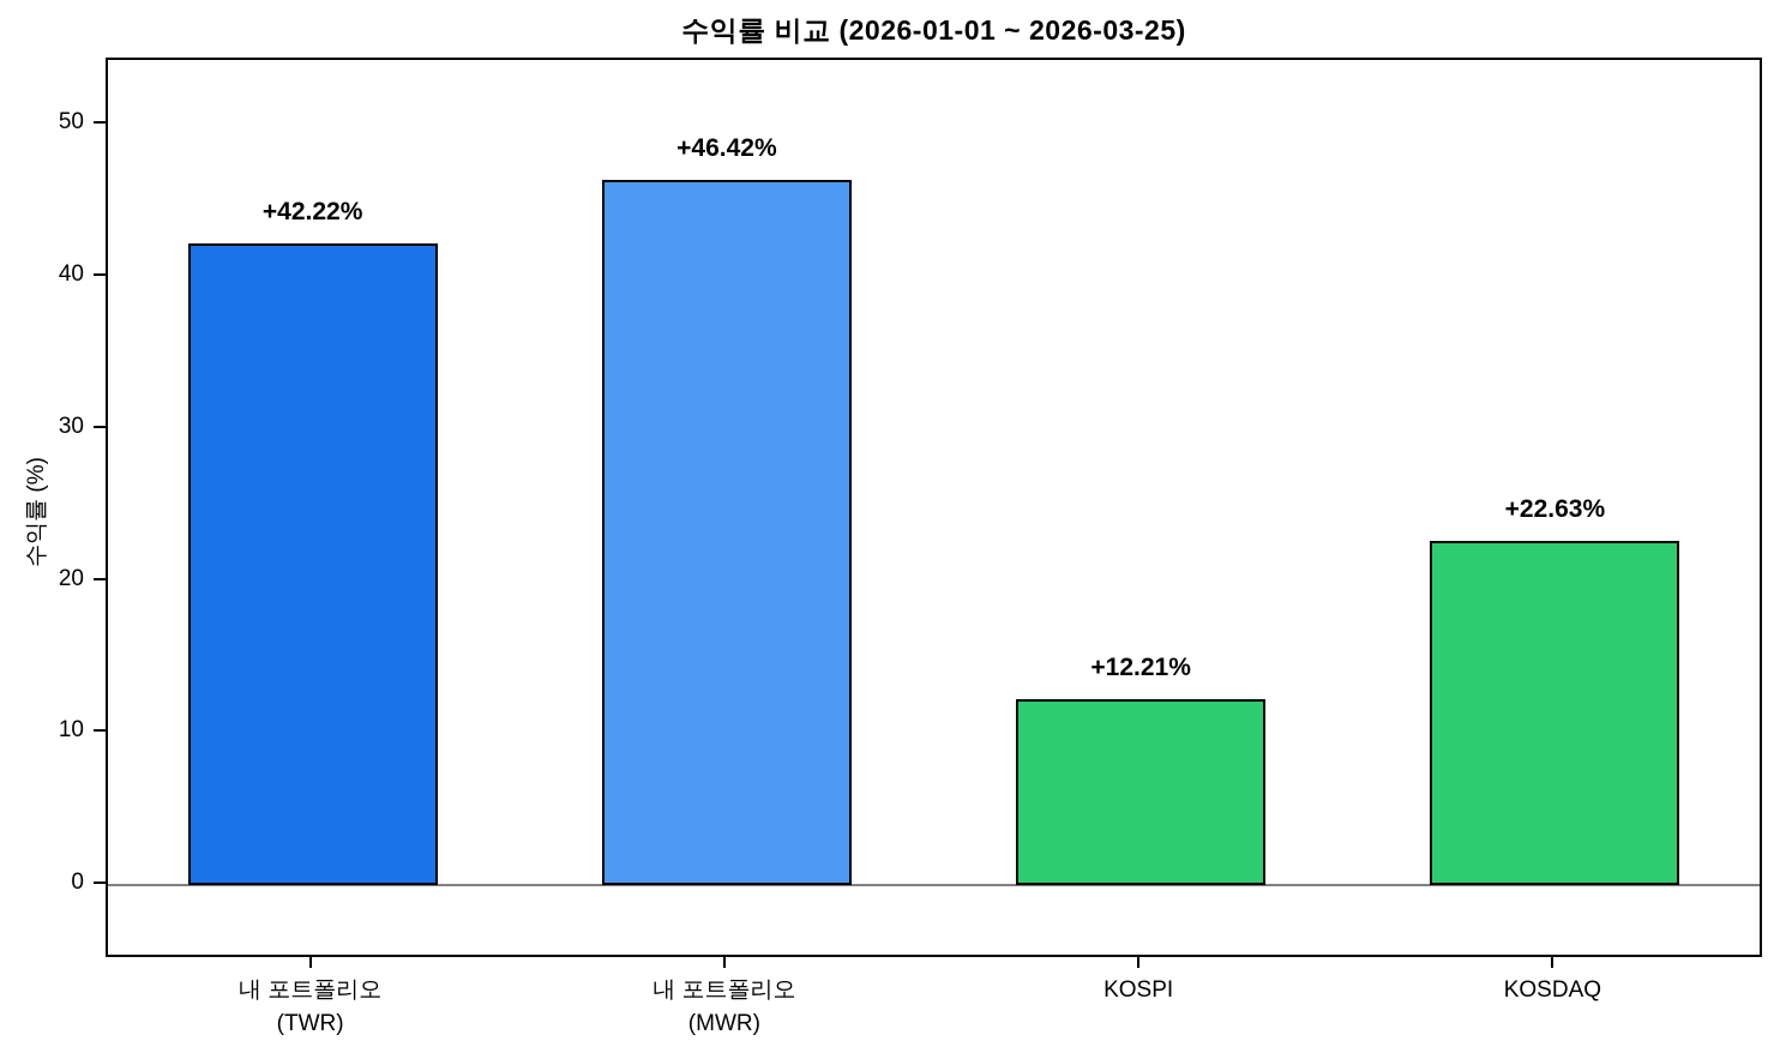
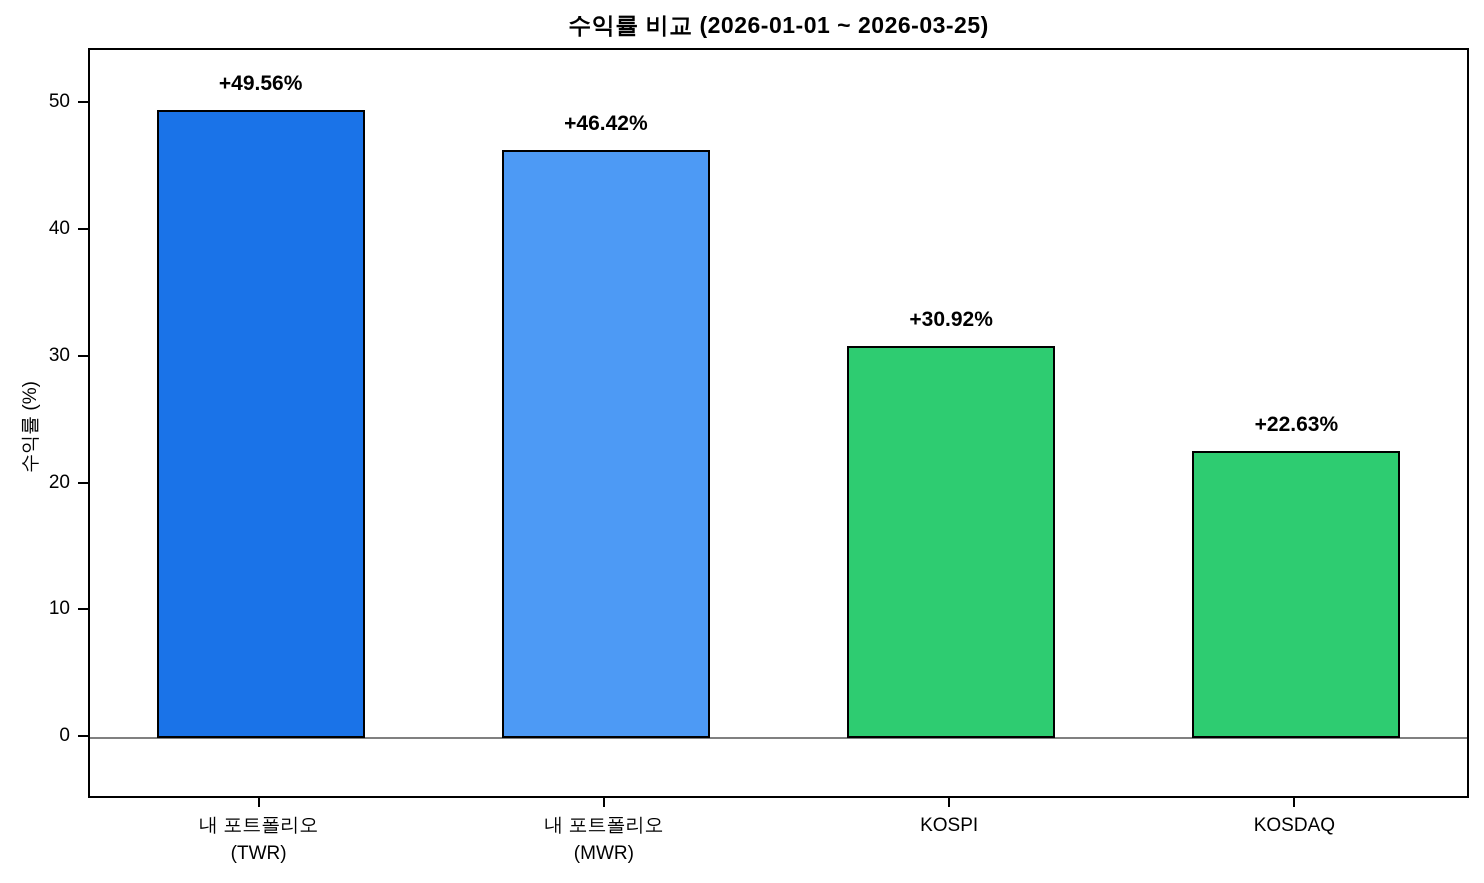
내 포트폴리오 (TWR): +42.22% -> +49.56%
KOSPI: +12.21% -> +30.92%
